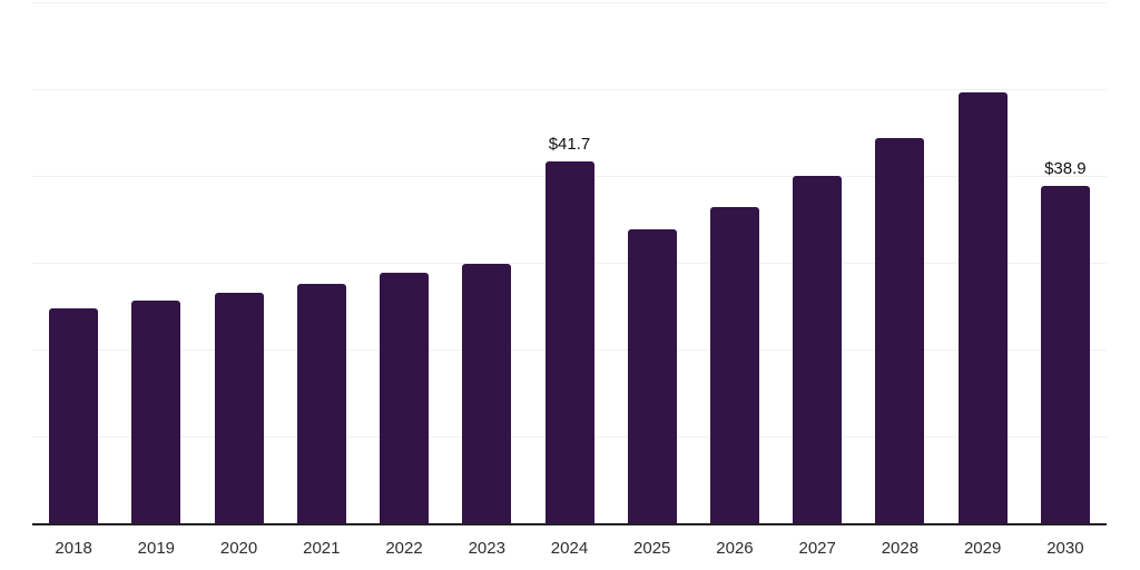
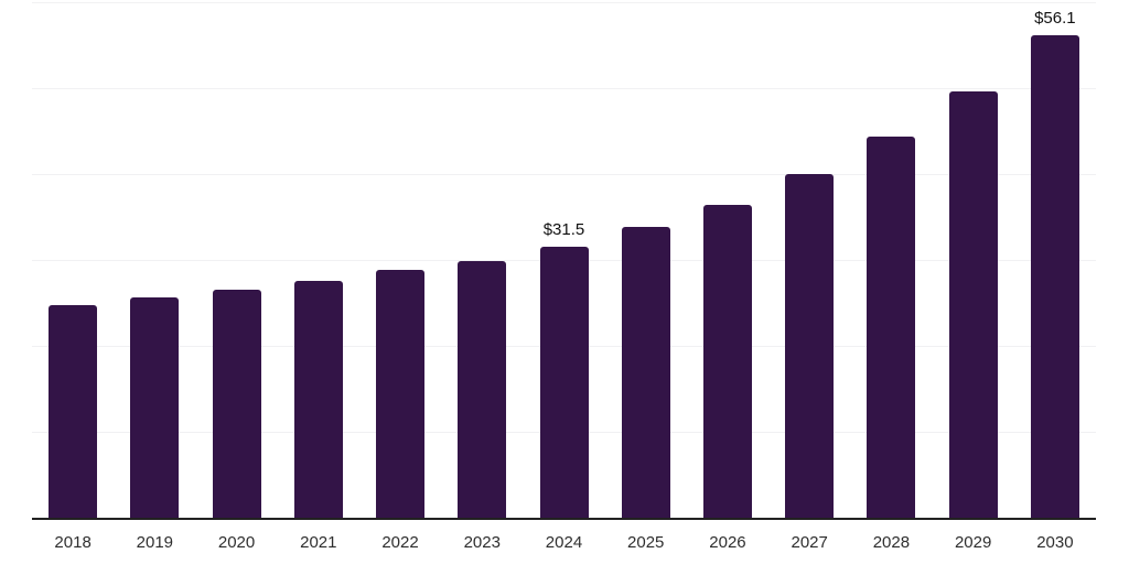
2024: $41.7 -> $31.5
2030: $38.9 -> $56.1
